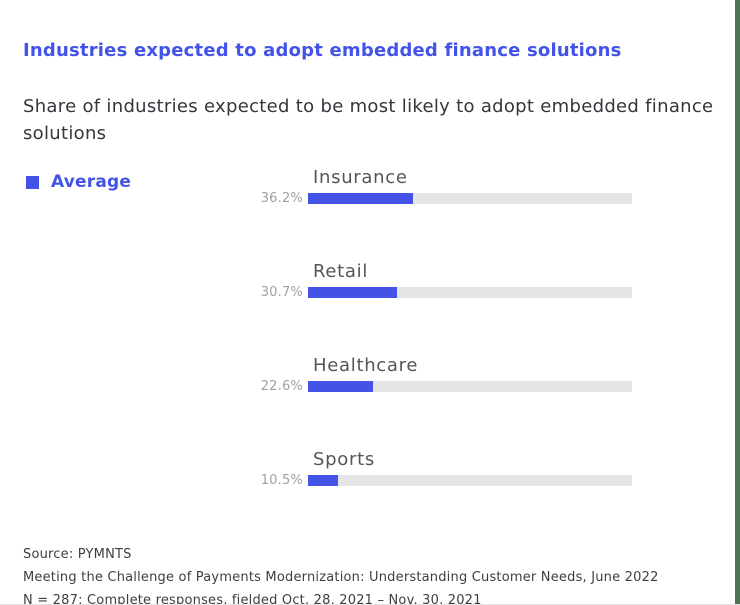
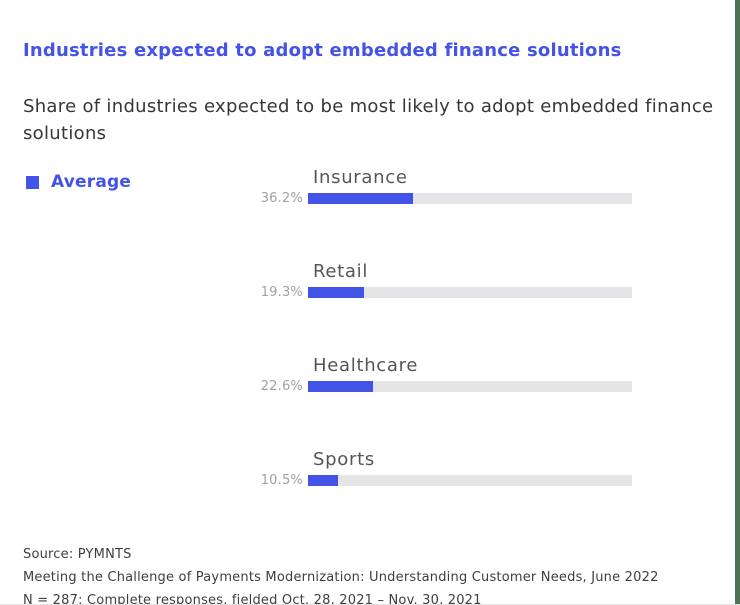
Retail: 30.7% -> 19.3%
